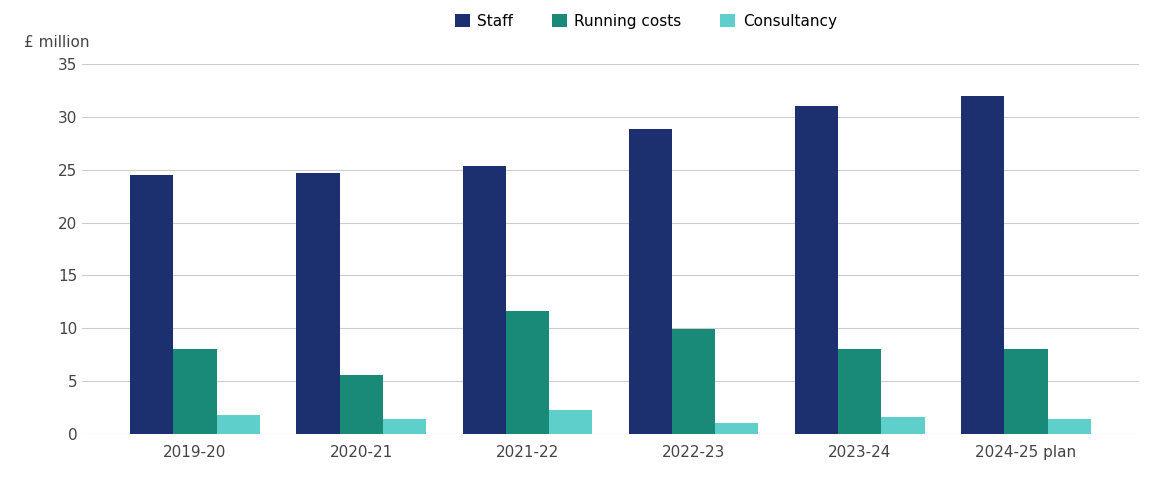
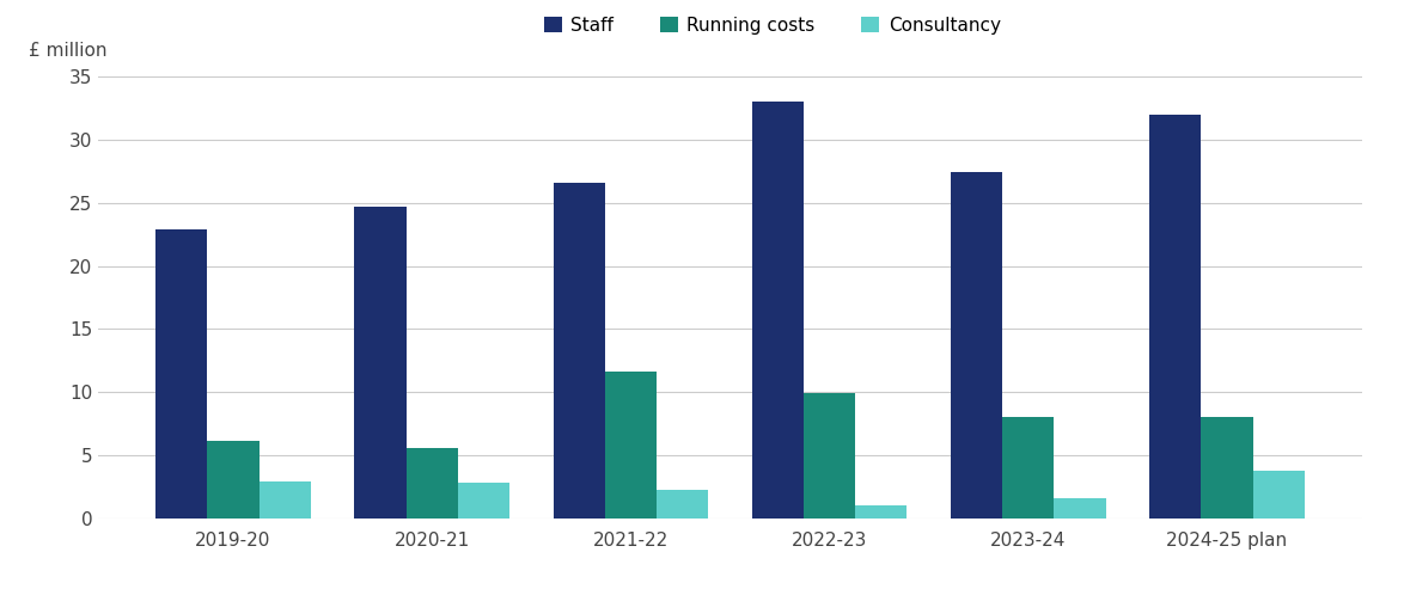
Staff/2019-20: 24.5 -> 22.9
Running costs/2019-20: 8.0 -> 6.1
Consultancy/2019-20: 1.8 -> 2.9
Consultancy/2020-21: 1.4 -> 2.8
Staff/2021-22: 25.4 -> 26.6
Staff/2022-23: 28.9 -> 33.0
Staff/2023-24: 31.0 -> 27.4
Consultancy/2024-25 plan: 1.4 -> 3.8
